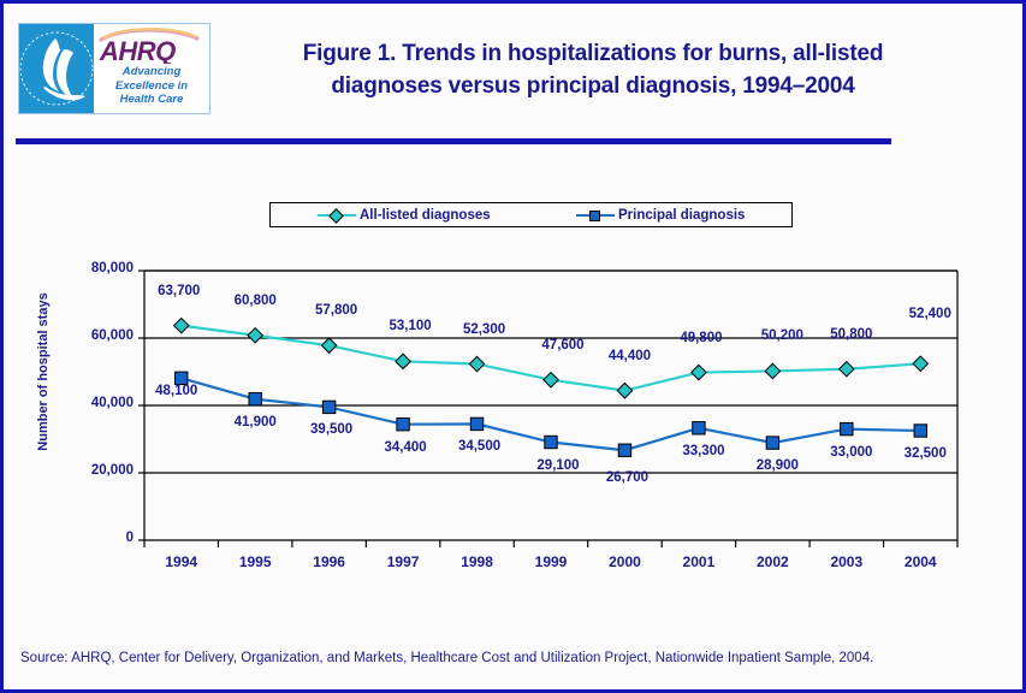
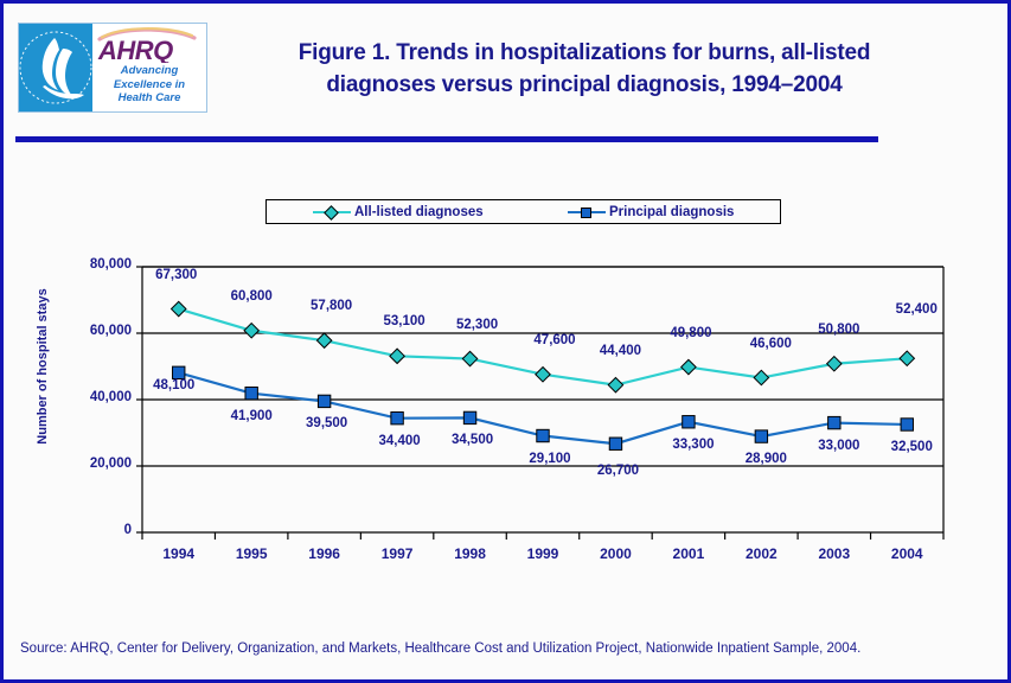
All-listed diagnoses/1994: 63,700 -> 67,300
All-listed diagnoses/2002: 50,200 -> 46,600
